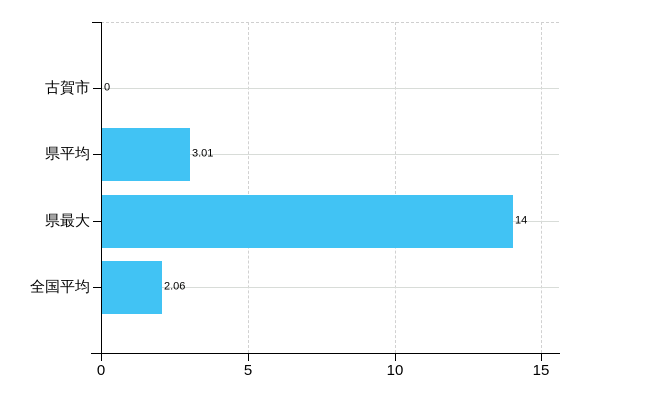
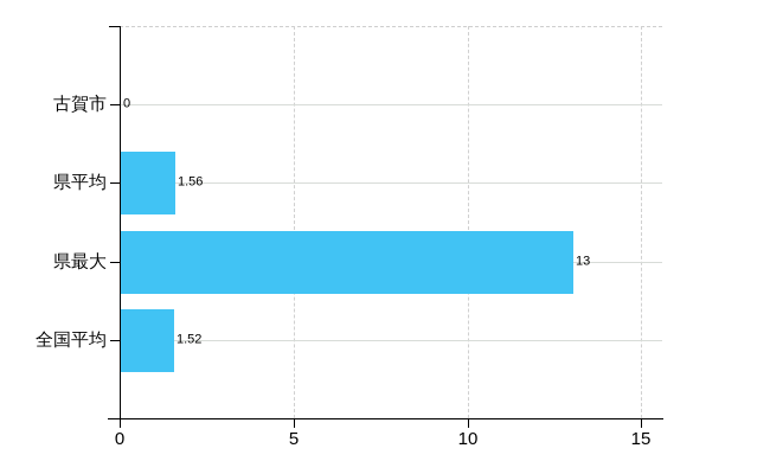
県平均: 3.01 -> 1.56
県最大: 14 -> 13
全国平均: 2.06 -> 1.52
